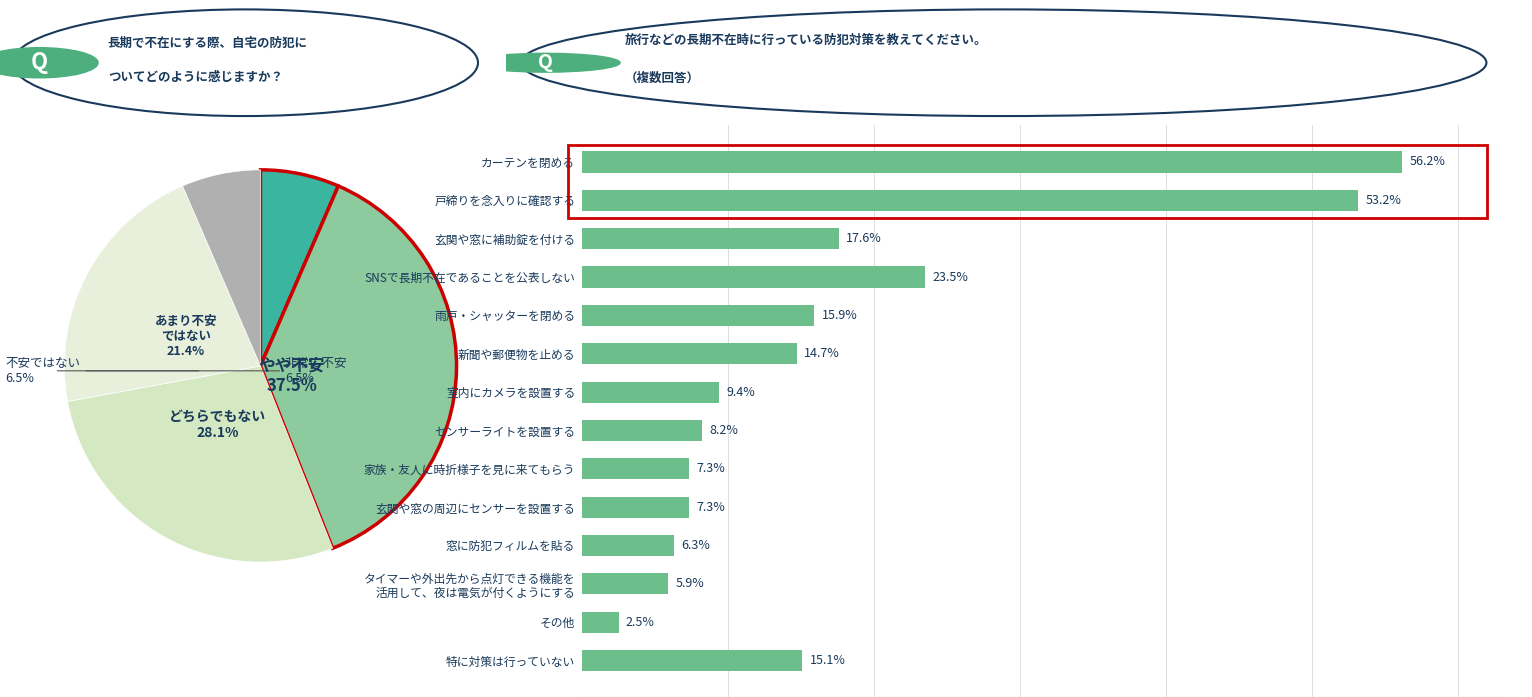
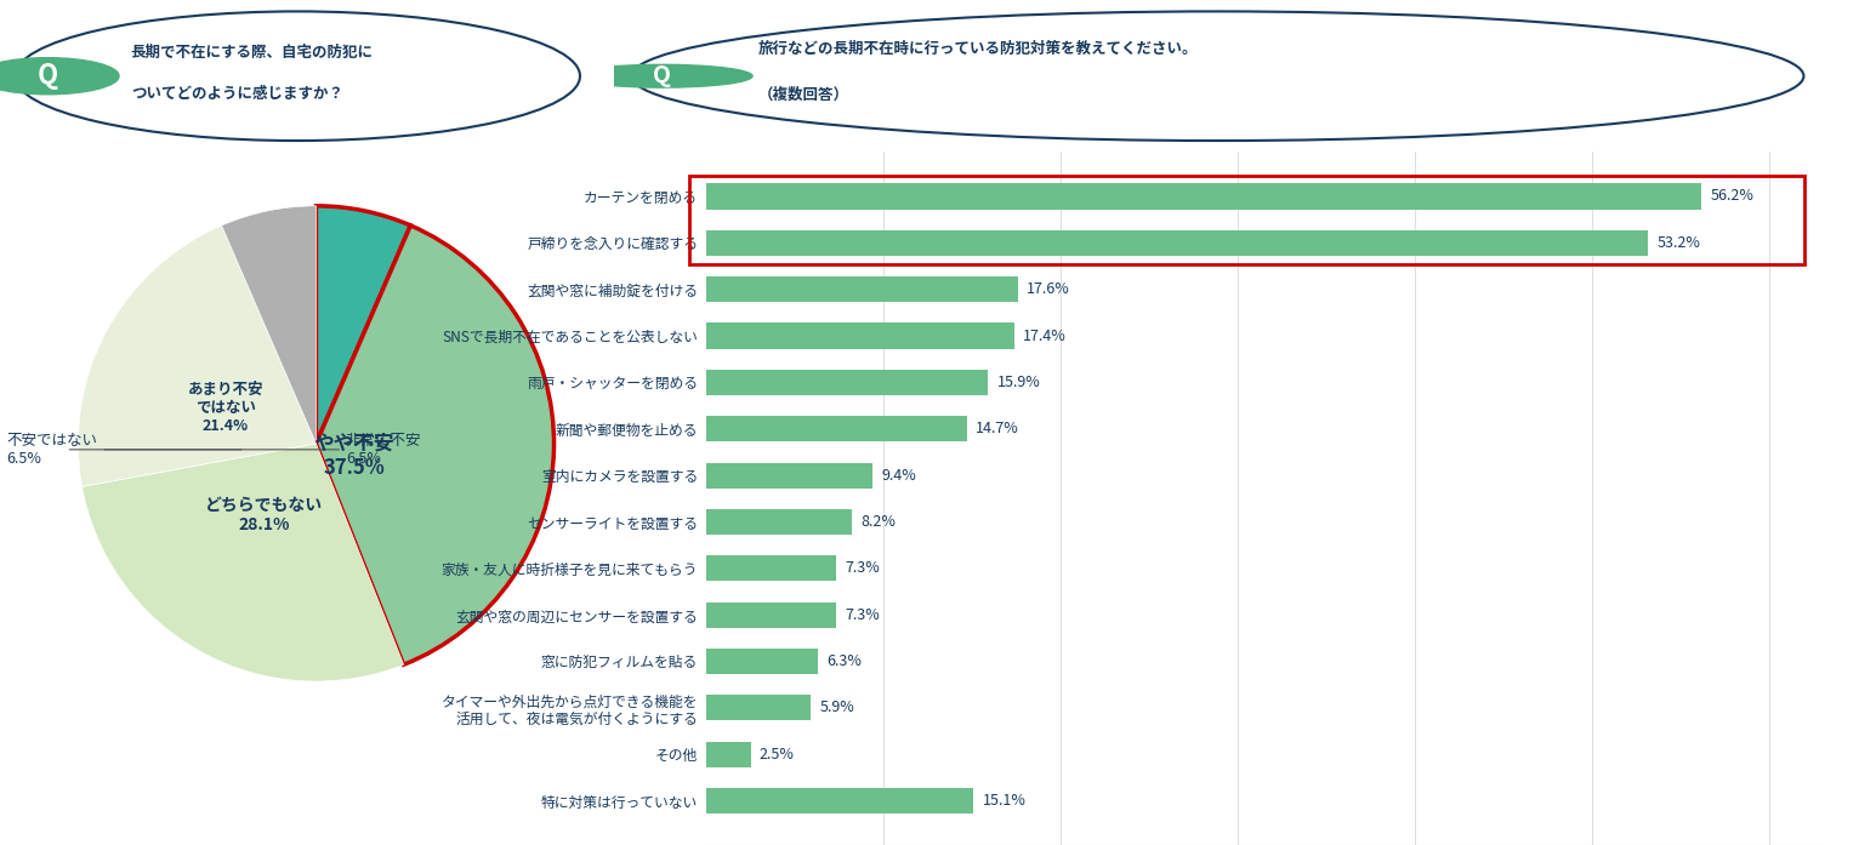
SNSで長期不在であることを公表しない: 23.5% -> 17.4%
